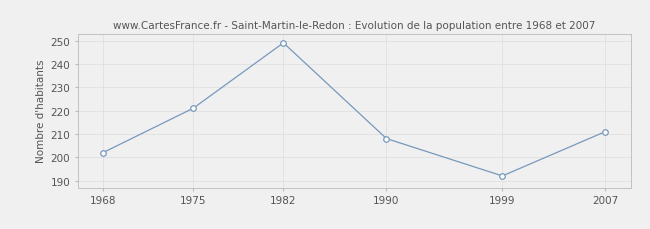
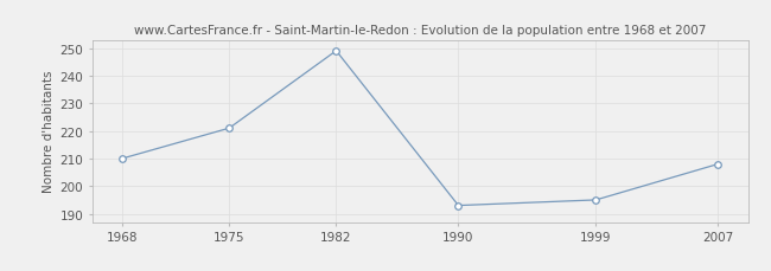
1968: 202 -> 210
1990: 208 -> 193
1999: 192 -> 195
2007: 211 -> 208
